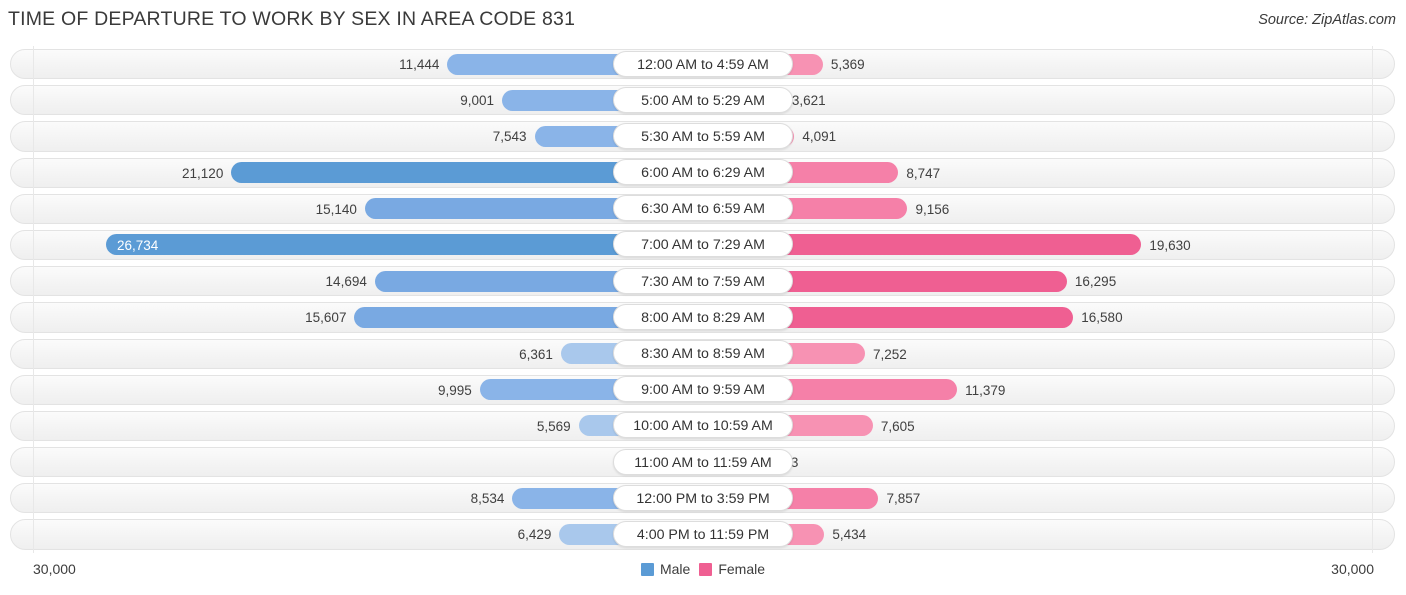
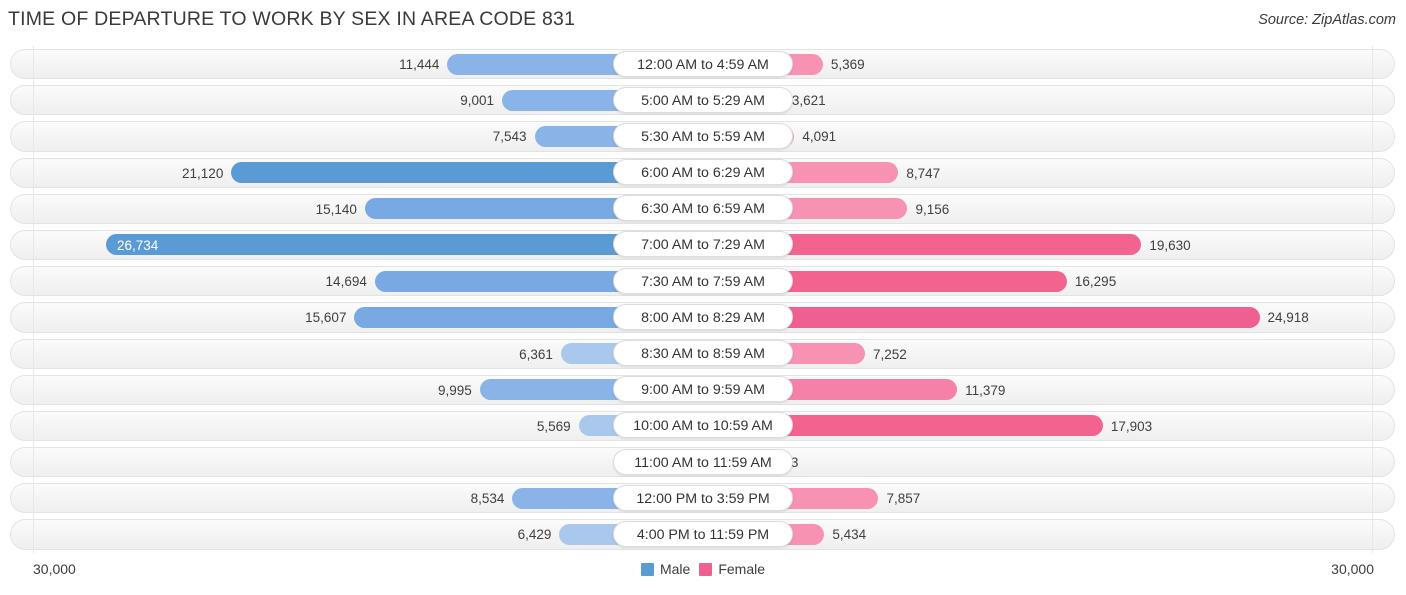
Female/8:00 AM to 8:29 AM: 16,580 -> 24,918
Female/10:00 AM to 10:59 AM: 7,605 -> 17,903
